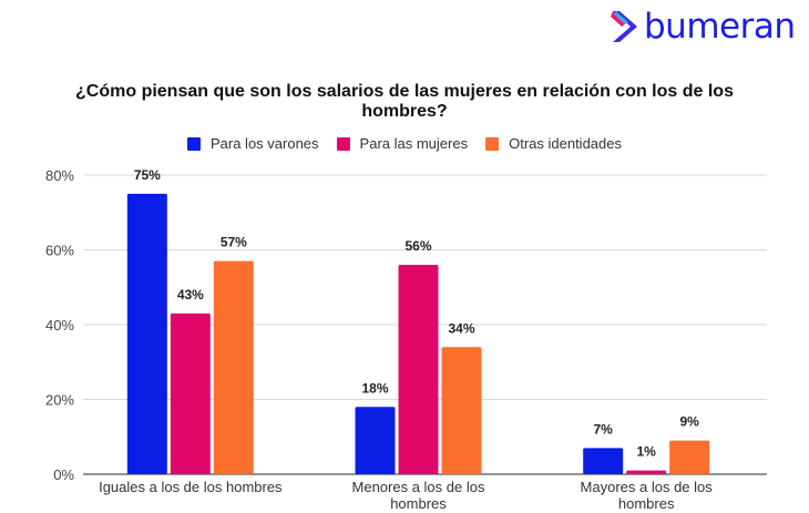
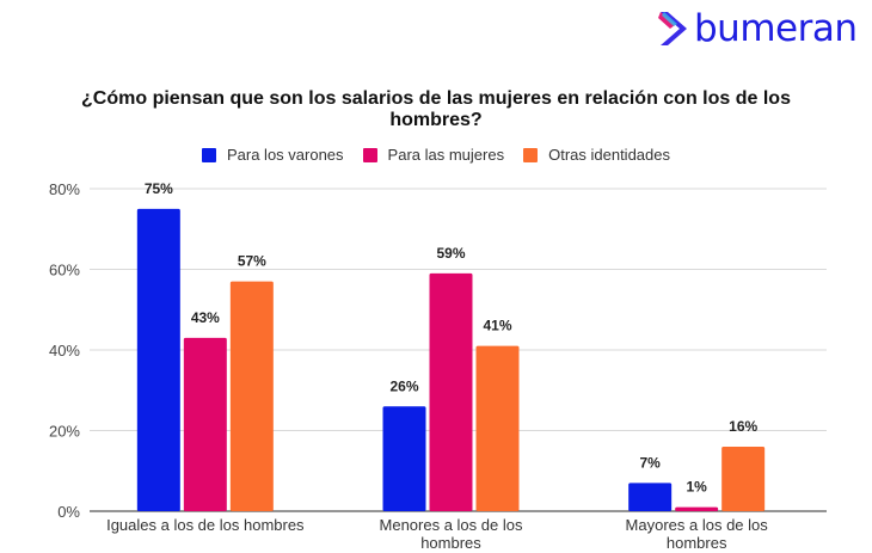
Para los varones/Menores a los de los hombres: 18% -> 26%
Para las mujeres/Menores a los de los hombres: 56% -> 59%
Otras identidades/Menores a los de los hombres: 34% -> 41%
Otras identidades/Mayores a los de los hombres: 9% -> 16%
